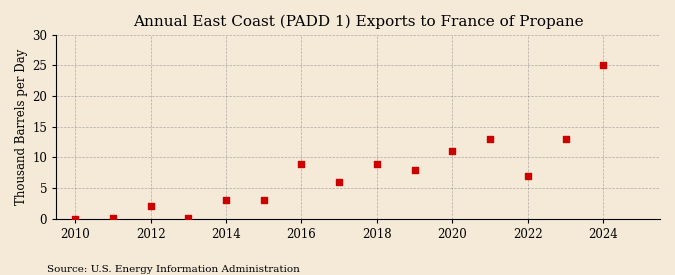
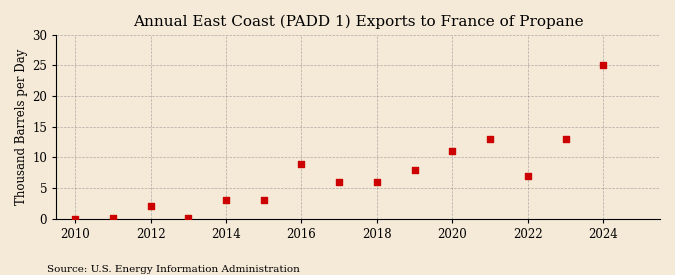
2018: 9.0 -> 6.0
